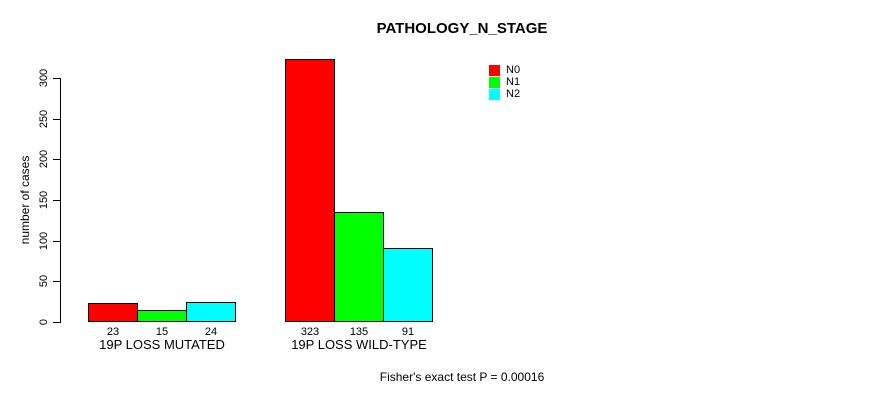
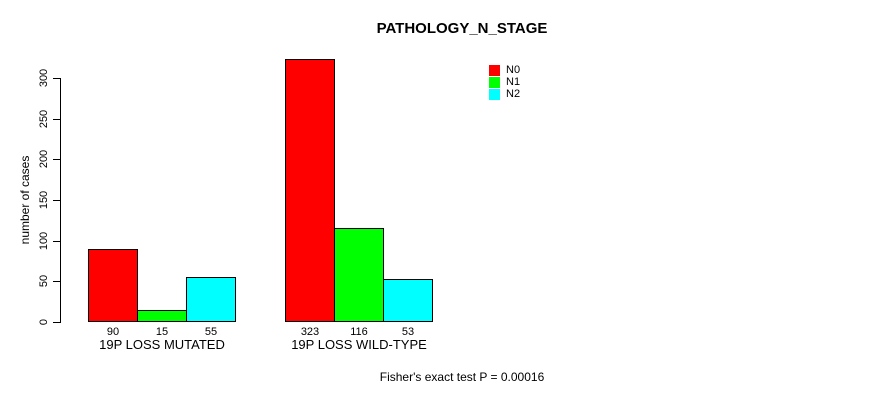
N0/19P LOSS MUTATED: 23 -> 90
N2/19P LOSS MUTATED: 24 -> 55
N1/19P LOSS WILD-TYPE: 135 -> 116
N2/19P LOSS WILD-TYPE: 91 -> 53
